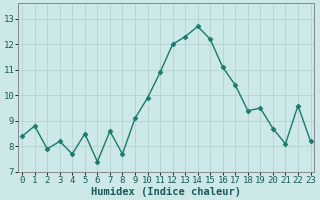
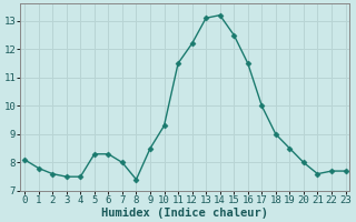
0: 8.4 -> 8.1
1: 8.8 -> 7.8
2: 7.9 -> 7.6
3: 8.2 -> 7.5
4: 7.7 -> 7.5
5: 8.5 -> 8.3
6: 7.4 -> 8.3
7: 8.6 -> 8.0
8: 7.7 -> 7.4
9: 9.1 -> 8.5
10: 9.9 -> 9.3
11: 10.9 -> 11.5
12: 12.0 -> 12.2
13: 12.3 -> 13.1
14: 12.7 -> 13.2
15: 12.2 -> 12.5
16: 11.1 -> 11.5
17: 10.4 -> 10.0
18: 9.4 -> 9.0
19: 9.5 -> 8.5
20: 8.7 -> 8.0
21: 8.1 -> 7.6
22: 9.6 -> 7.7
23: 8.2 -> 7.7
